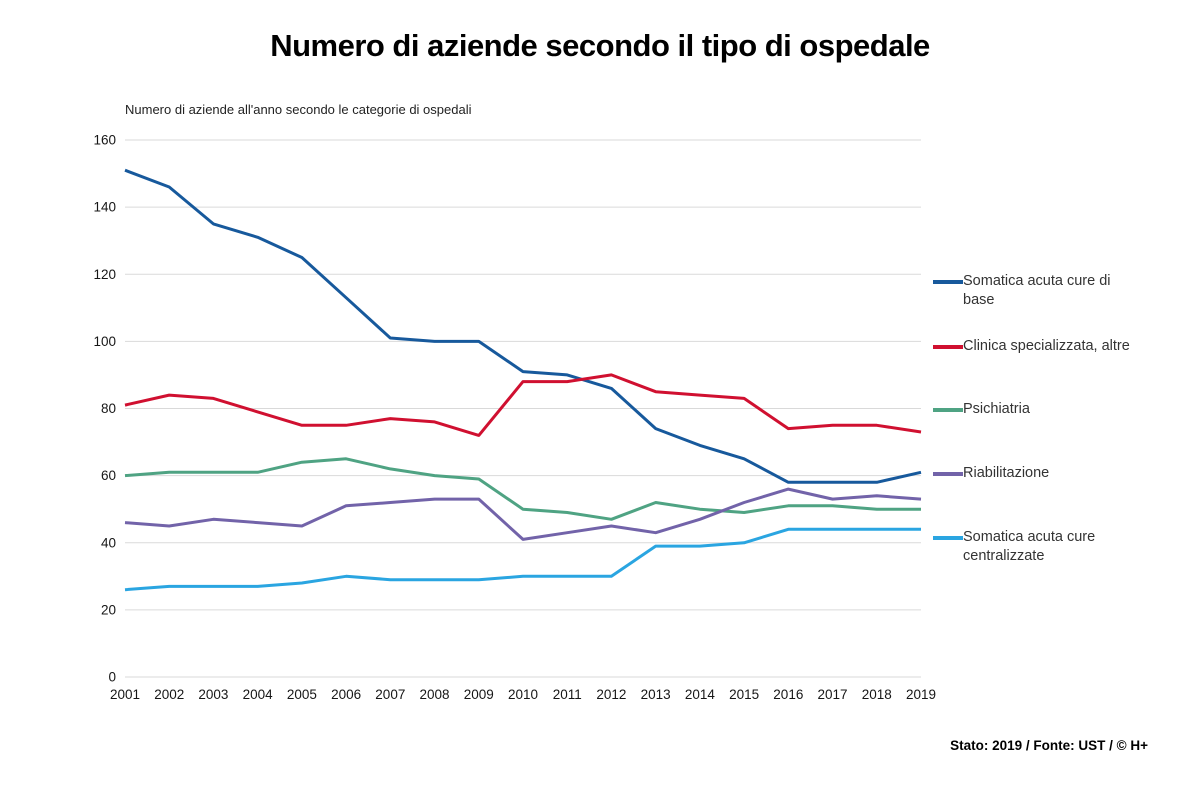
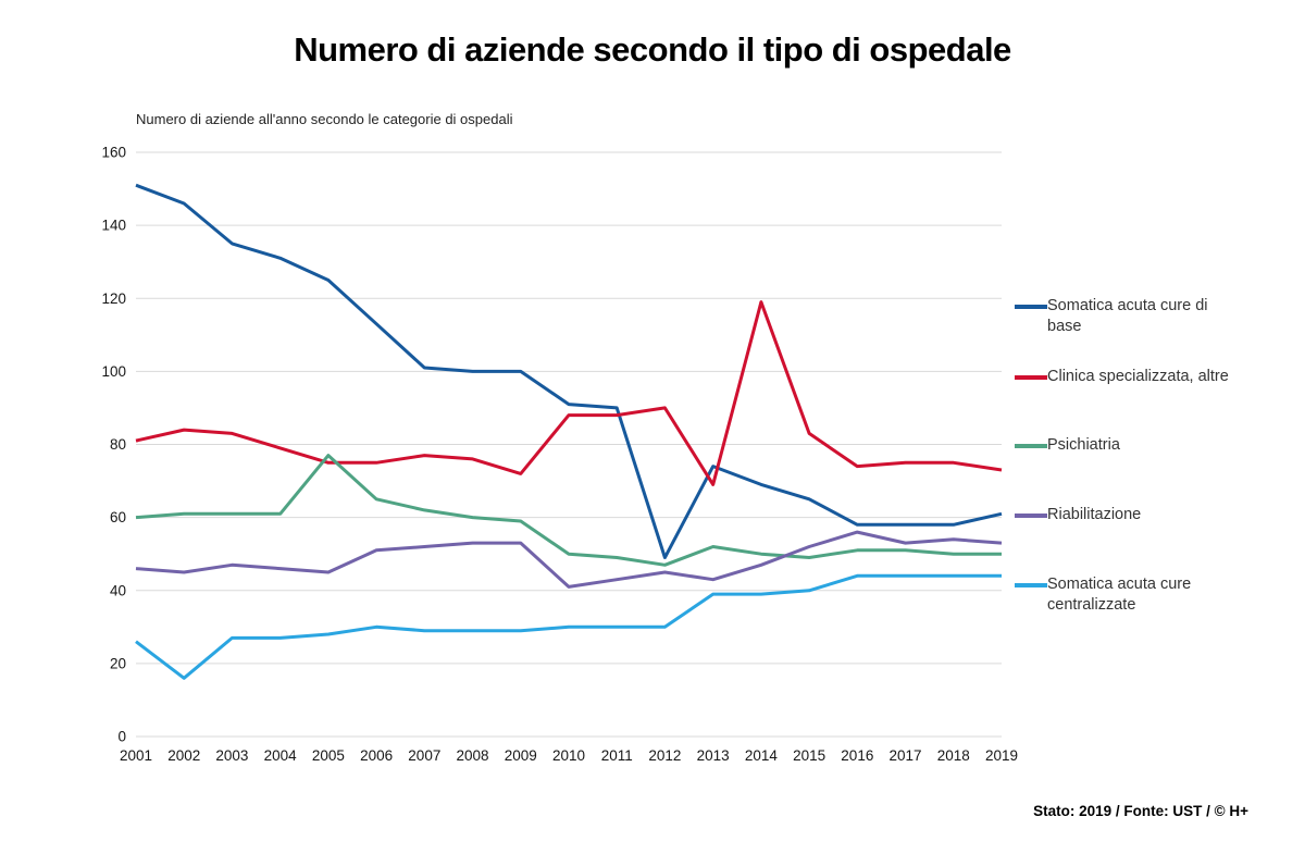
Somatica acuta cure centralizzate/2002: 27 -> 16
Psichiatria/2005: 64 -> 77
Somatica acuta cure di base/2012: 86 -> 49
Clinica specializzata, altre/2013: 85 -> 69
Clinica specializzata, altre/2014: 84 -> 119
